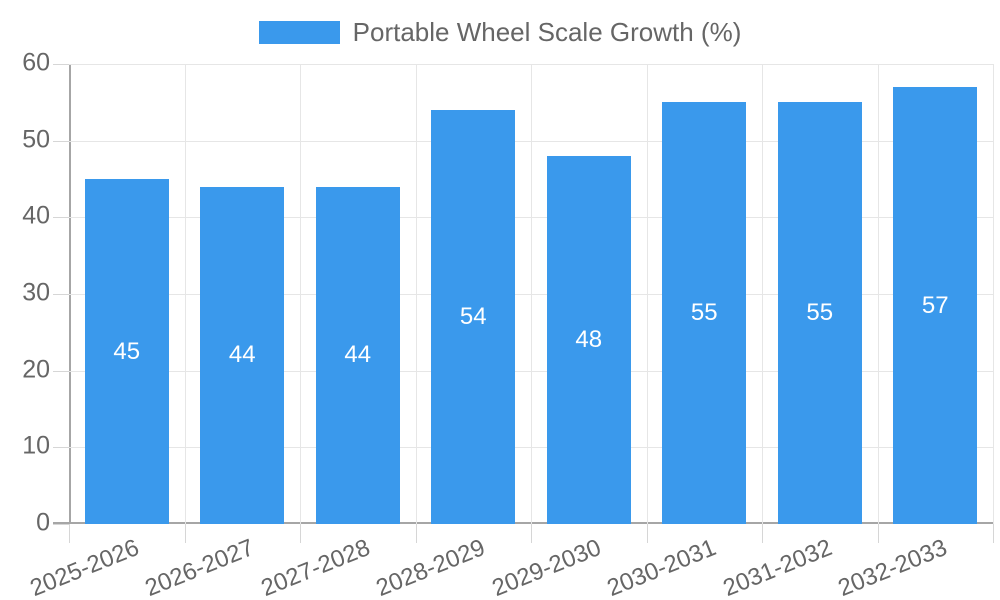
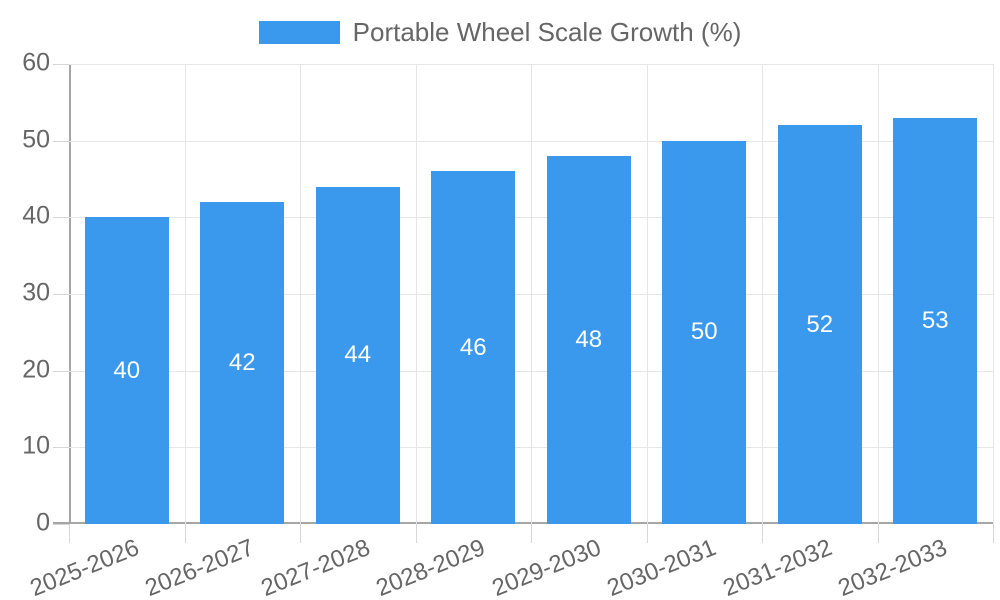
2025-2026: 45 -> 40
2026-2027: 44 -> 42
2028-2029: 54 -> 46
2030-2031: 55 -> 50
2031-2032: 55 -> 52
2032-2033: 57 -> 53
